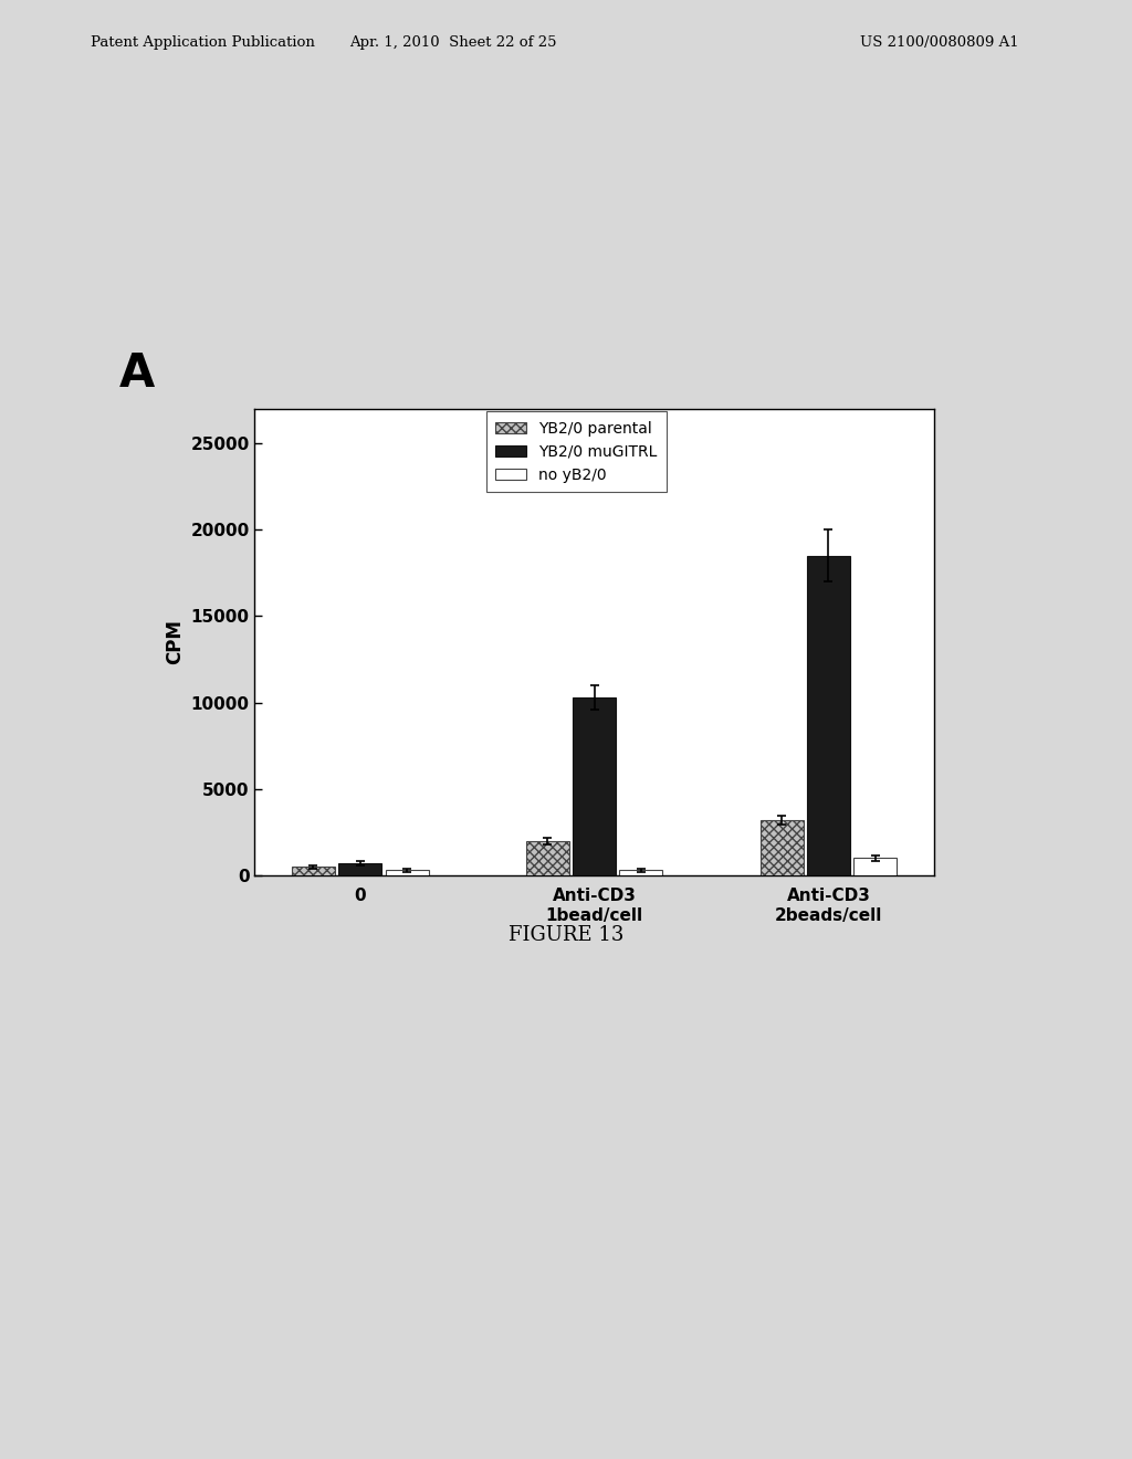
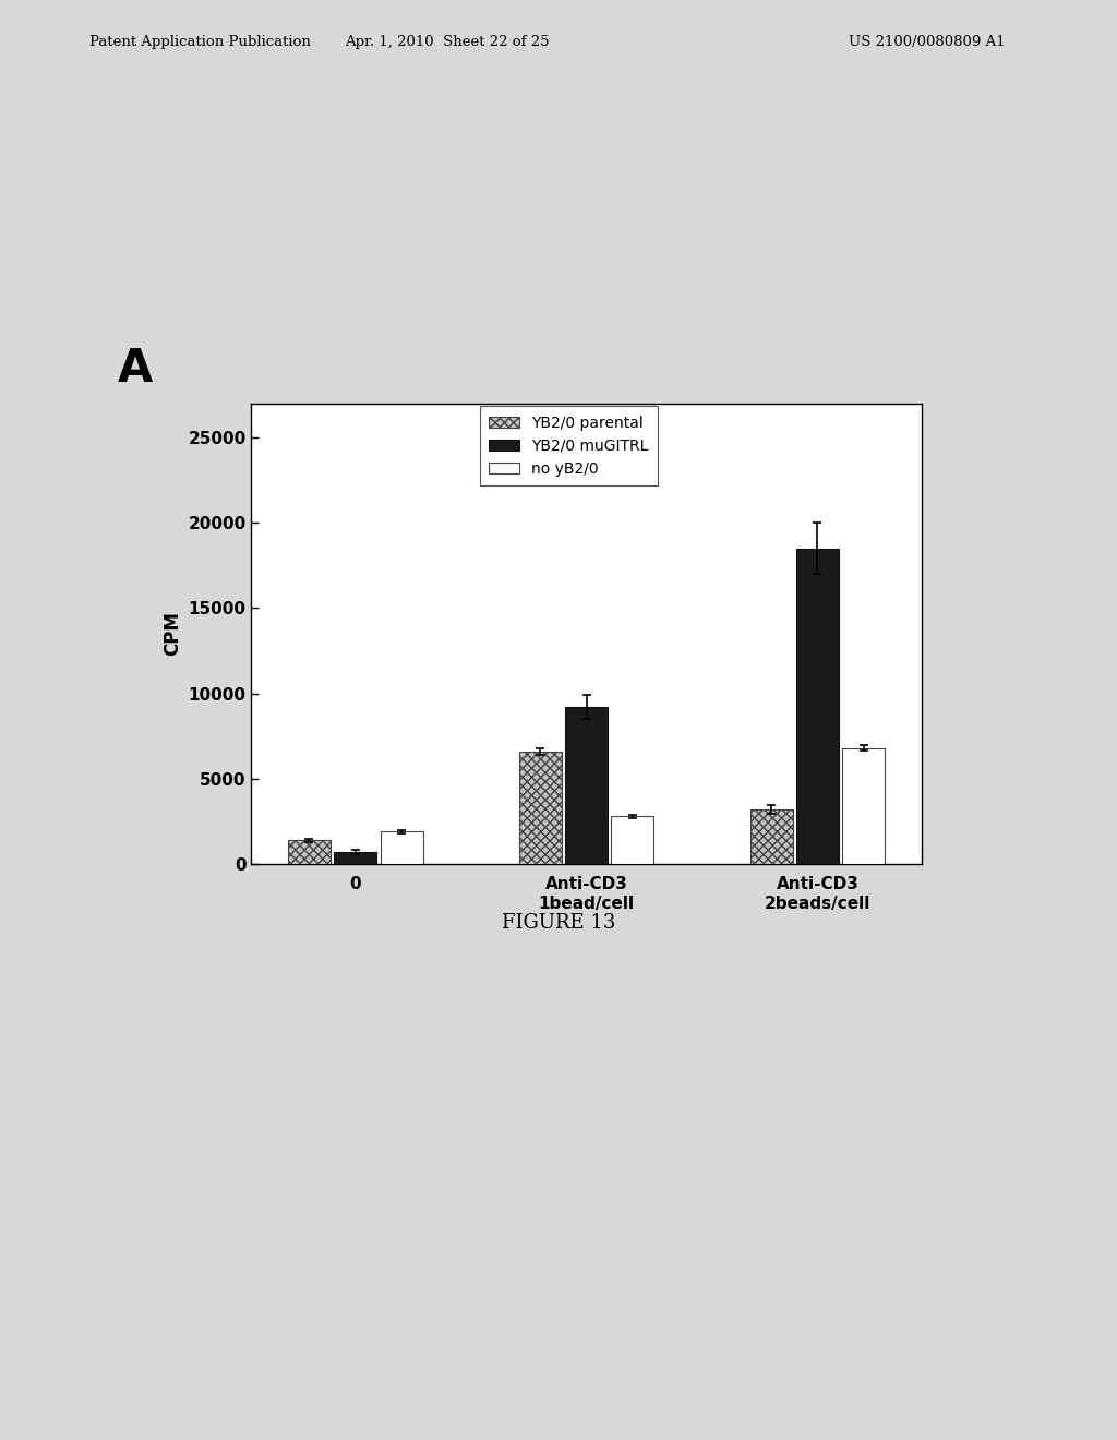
YB2/0 parental/0: 500 -> 1400
no yB2/0/0: 300 -> 1900
YB2/0 parental/Anti-CD3 1bead/cell: 2000 -> 6600
YB2/0 muGITRL/Anti-CD3 1bead/cell: 10300 -> 9200
no yB2/0/Anti-CD3 1bead/cell: 300 -> 2800
no yB2/0/Anti-CD3 2beads/cell: 1000 -> 6800
